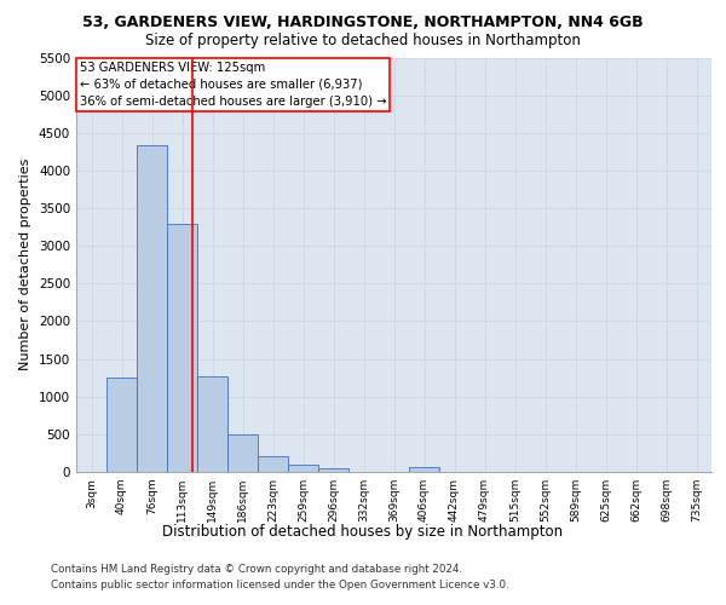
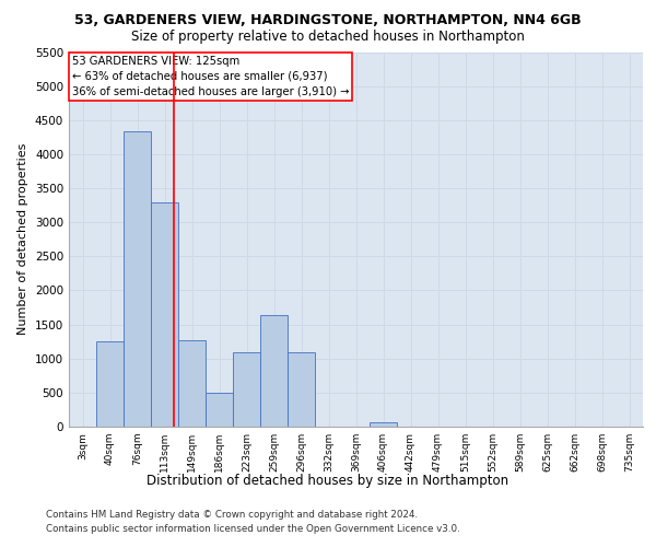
223sqm: 210 -> 1100
259sqm: 90 -> 1640
296sqm: 50 -> 1100
